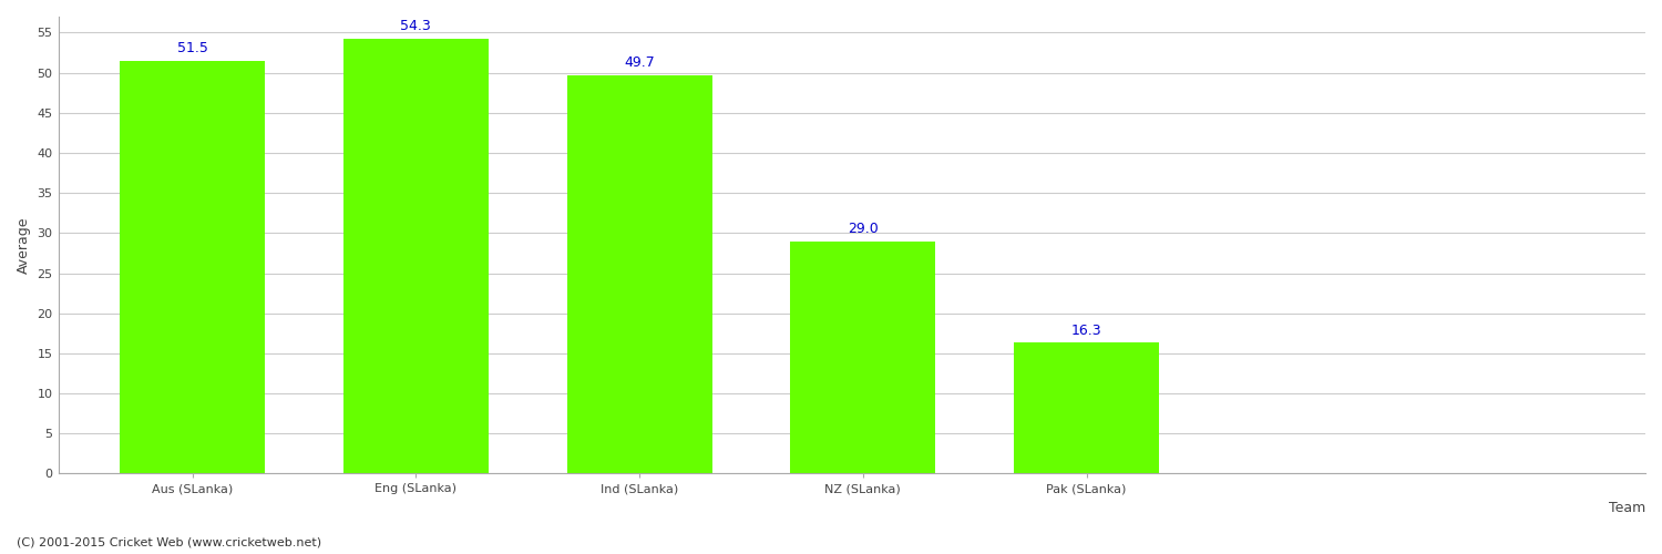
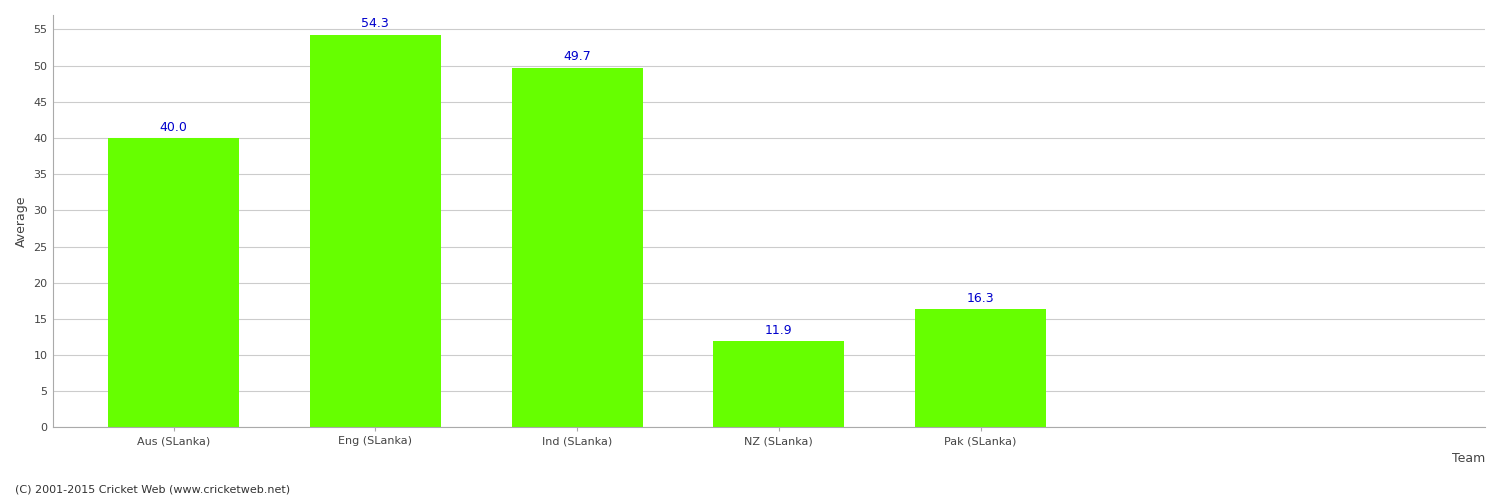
Aus (SLanka): 51.5 -> 40.0
NZ (SLanka): 29.0 -> 11.9
